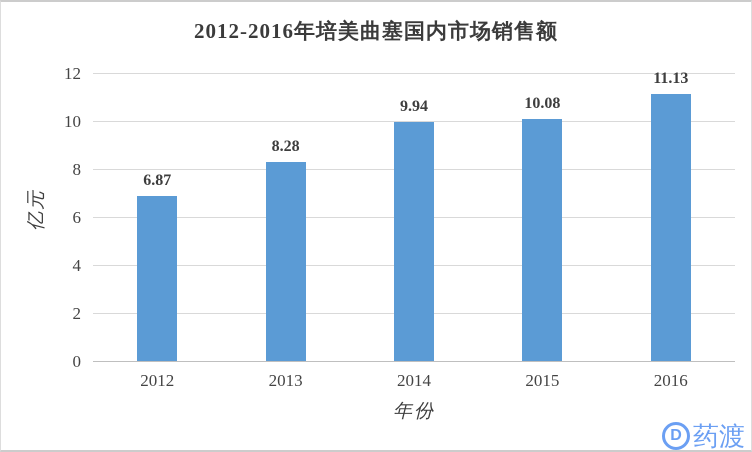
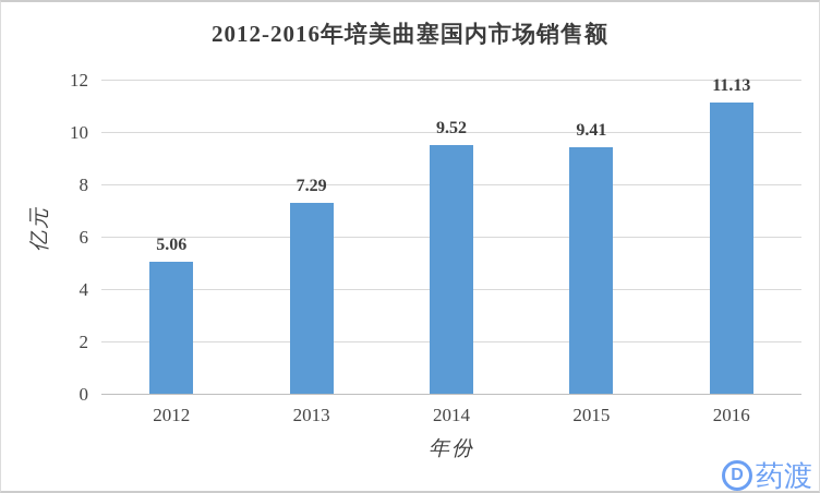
2012: 6.87 -> 5.06
2013: 8.28 -> 7.29
2014: 9.94 -> 9.52
2015: 10.08 -> 9.41
